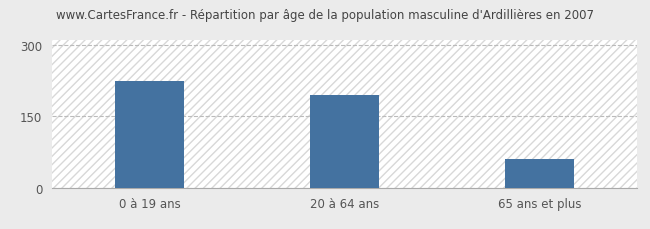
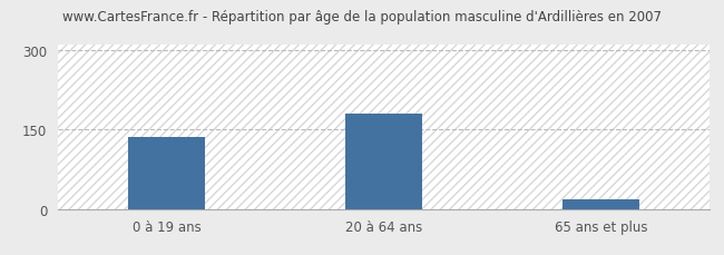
0 à 19 ans: 225 -> 136
20 à 64 ans: 195 -> 180
65 ans et plus: 60 -> 18
